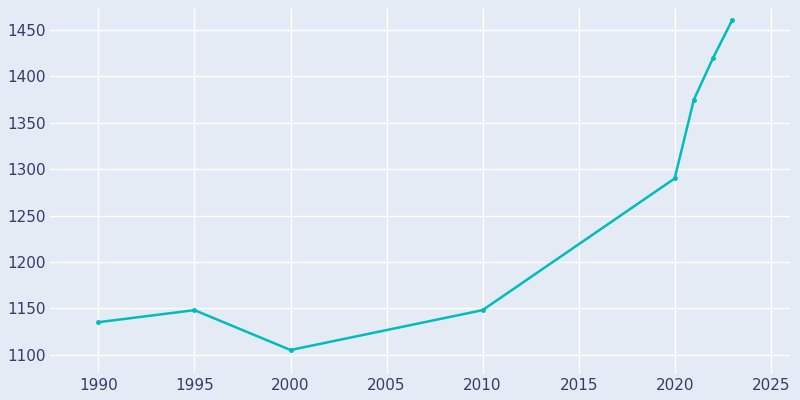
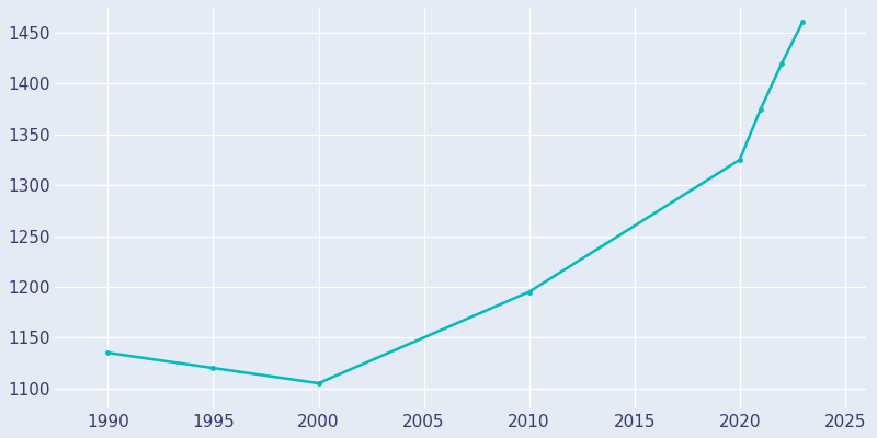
1995: 1148 -> 1120
2010: 1148 -> 1195
2020: 1290 -> 1325
